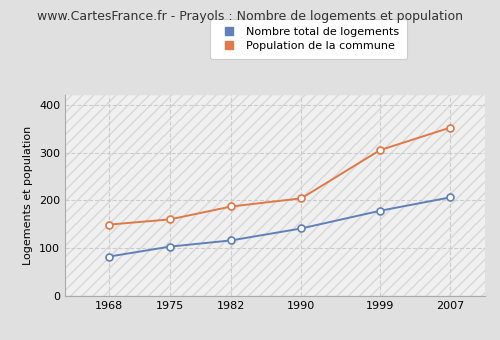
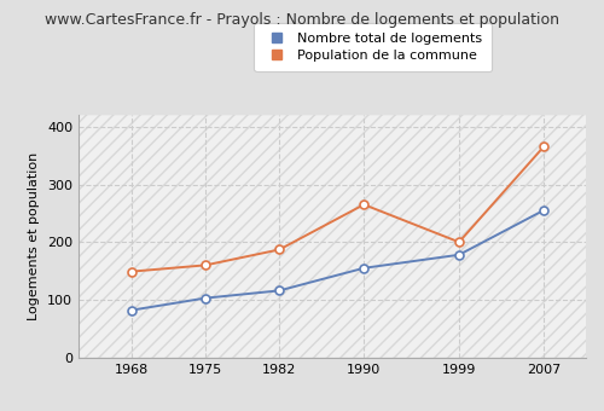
Nombre total de logements/1990: 141 -> 155
Population de la commune/1990: 204 -> 265
Population de la commune/1999: 305 -> 200
Nombre total de logements/2007: 206 -> 255
Population de la commune/2007: 352 -> 365
